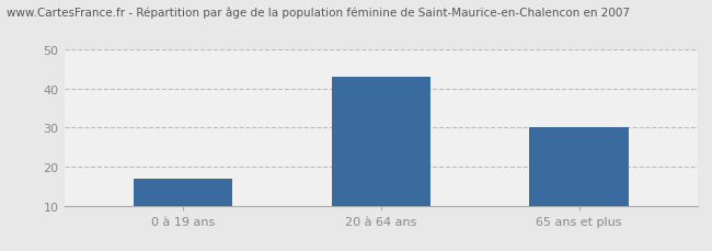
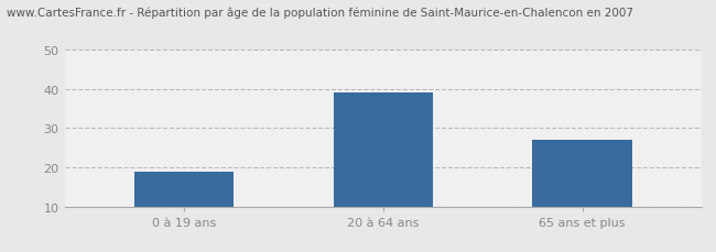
0 à 19 ans: 17 -> 19
20 à 64 ans: 43 -> 39
65 ans et plus: 30 -> 27
